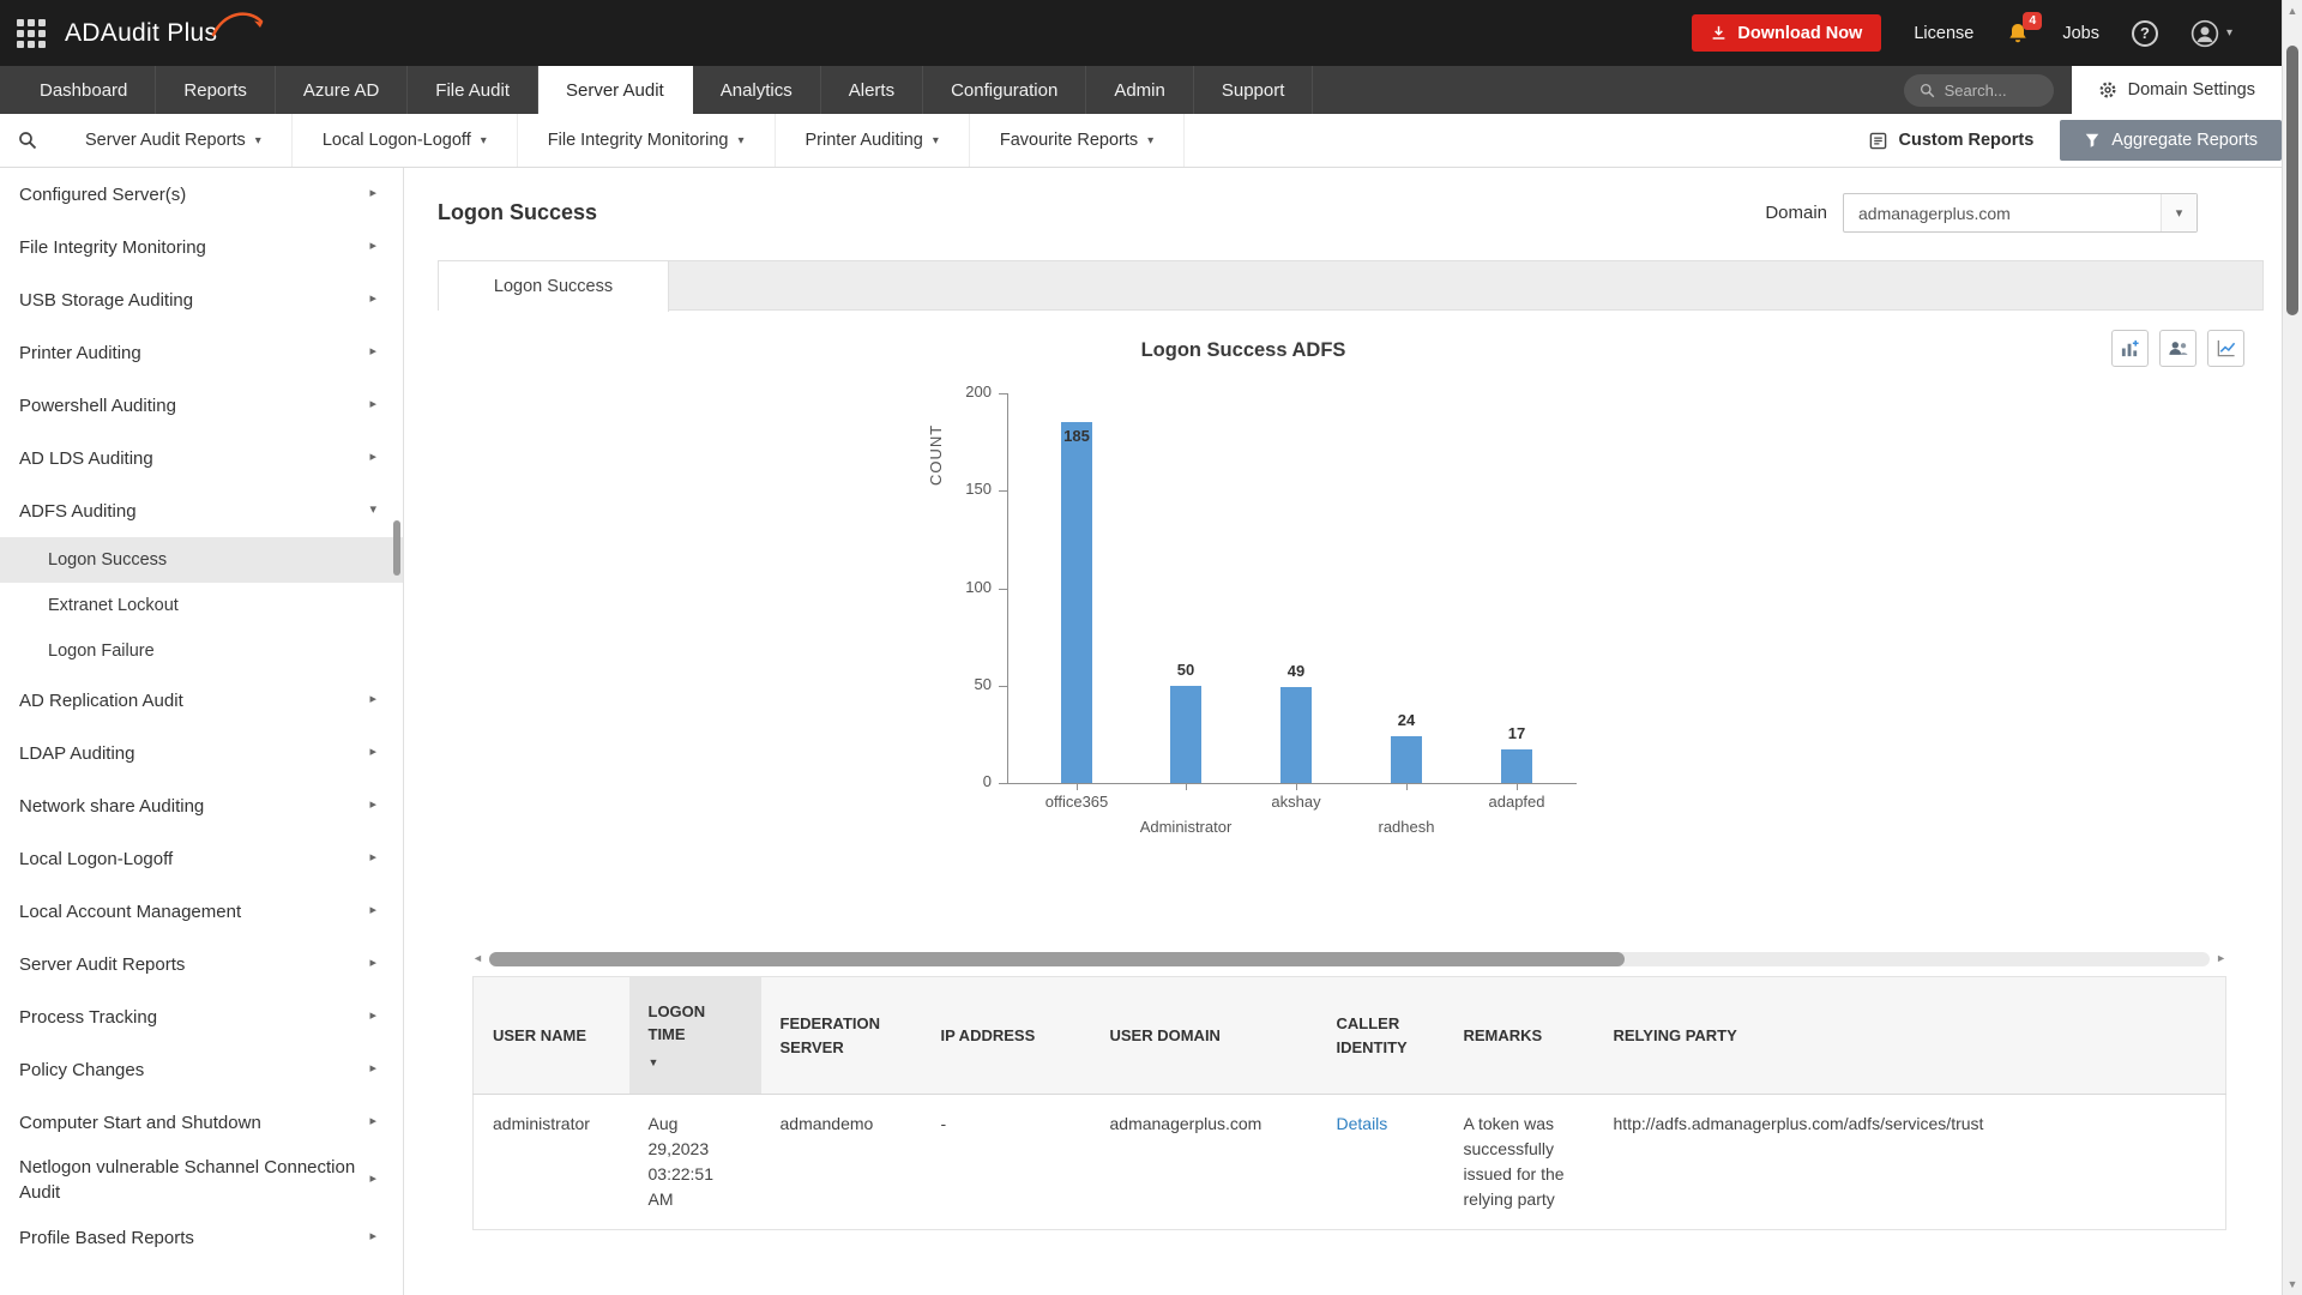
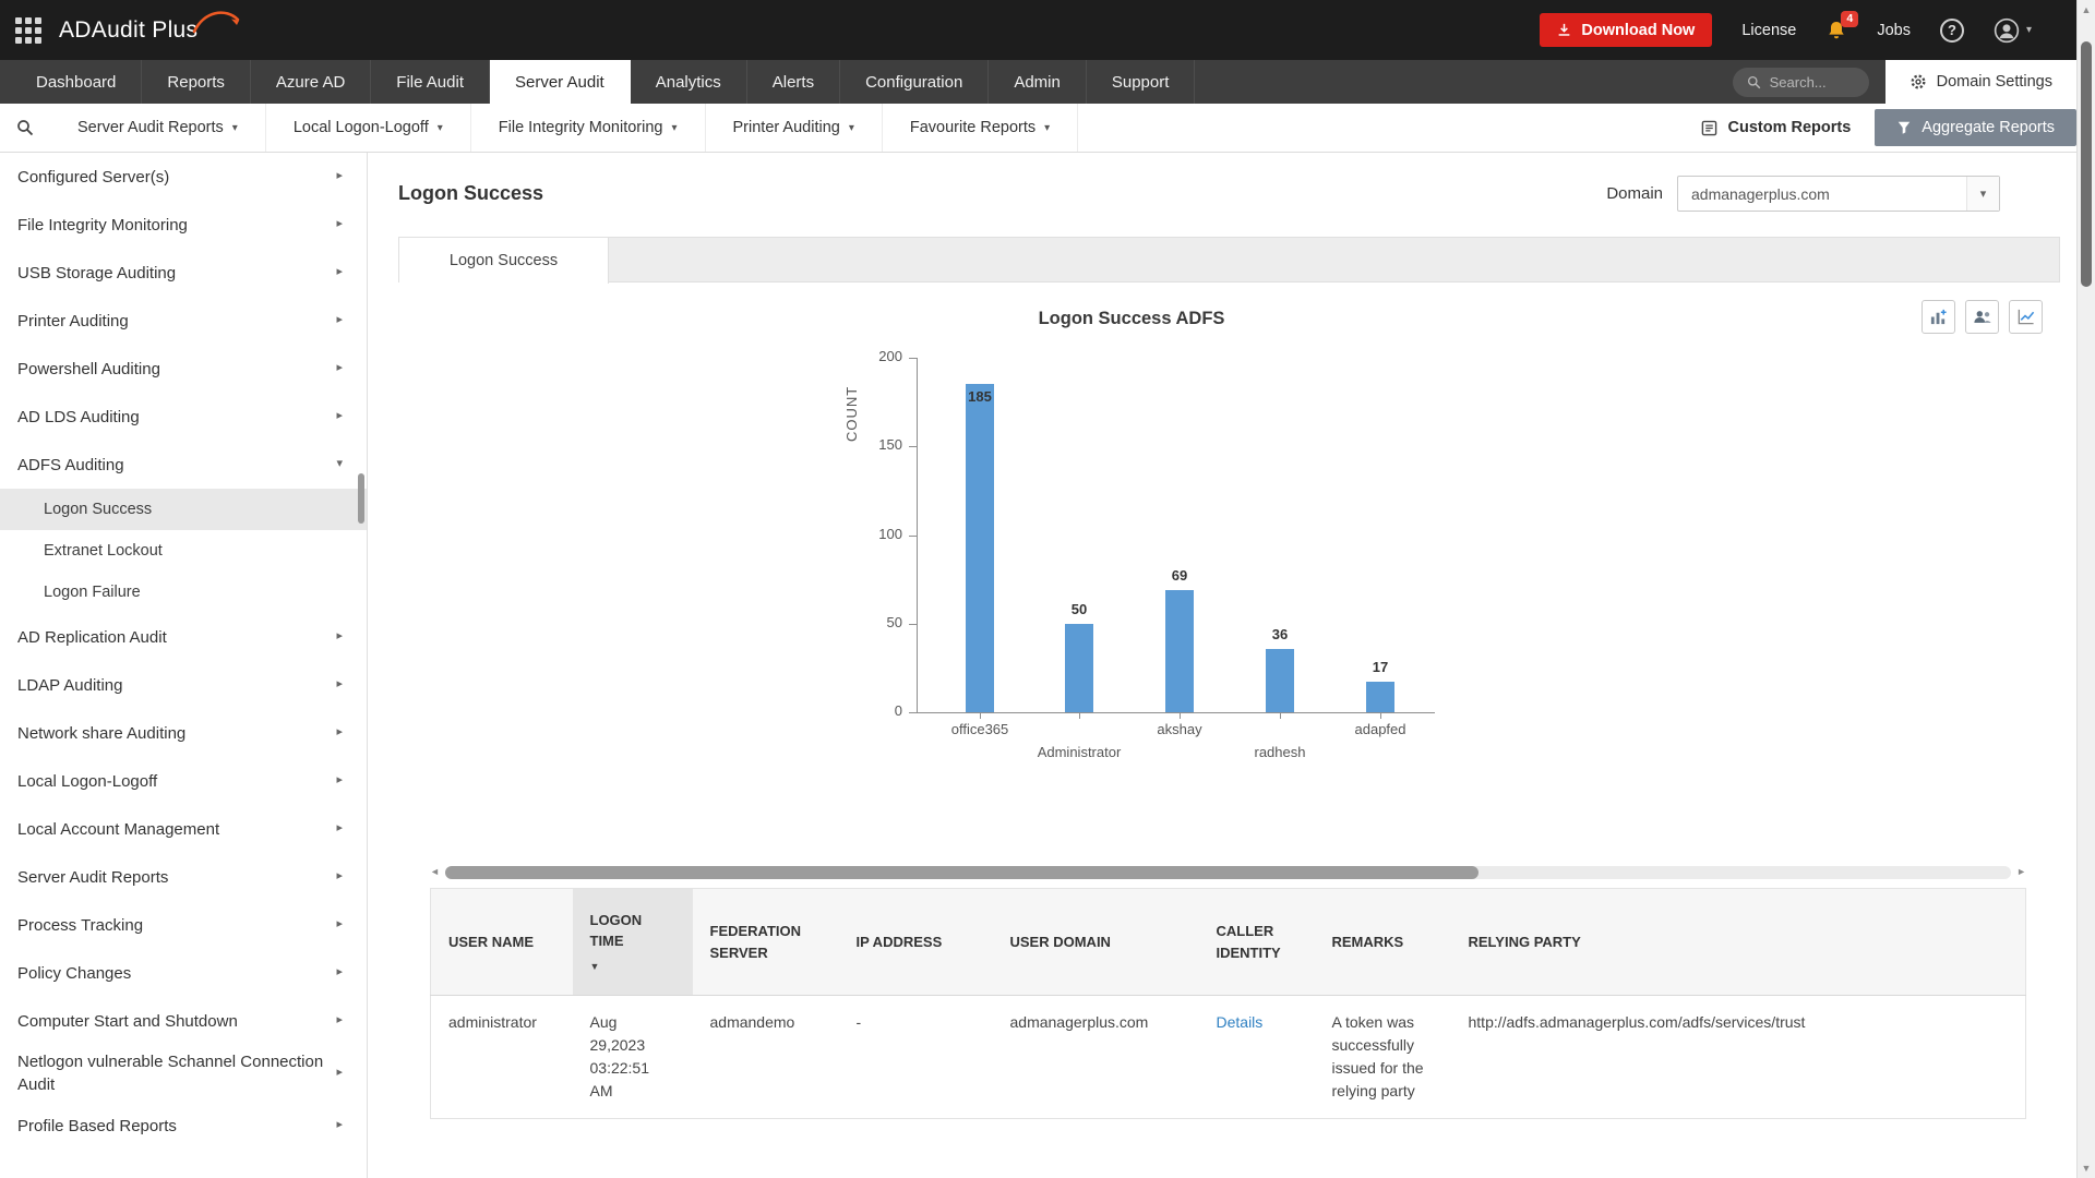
akshay: 49 -> 69
radhesh: 24 -> 36
